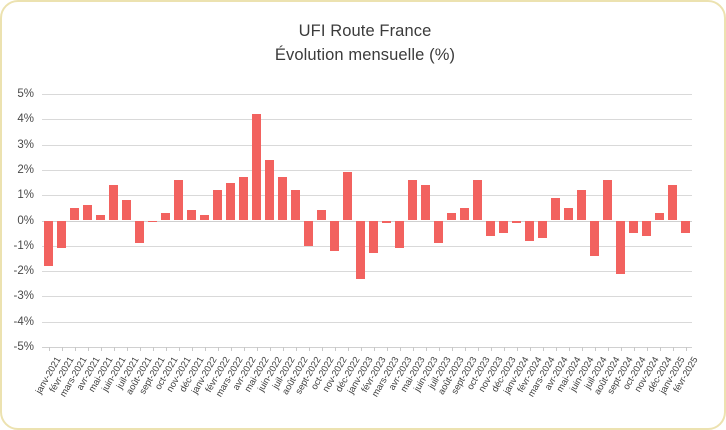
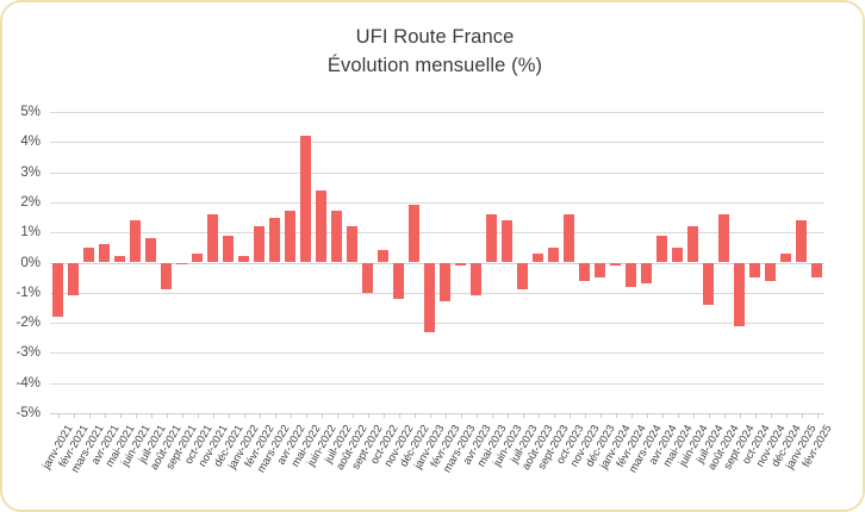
déc-2021: 0.4% -> 0.9%
